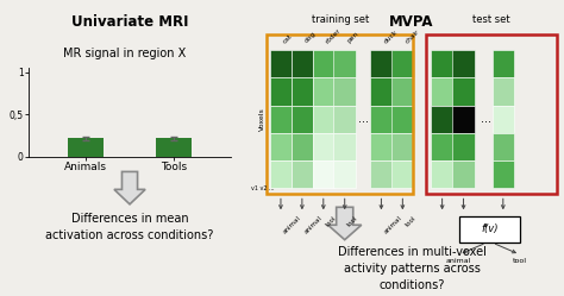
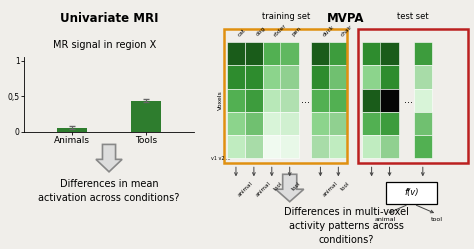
Animals: 0,22 -> 0,06
Tools: 0,22 -> 0,44
